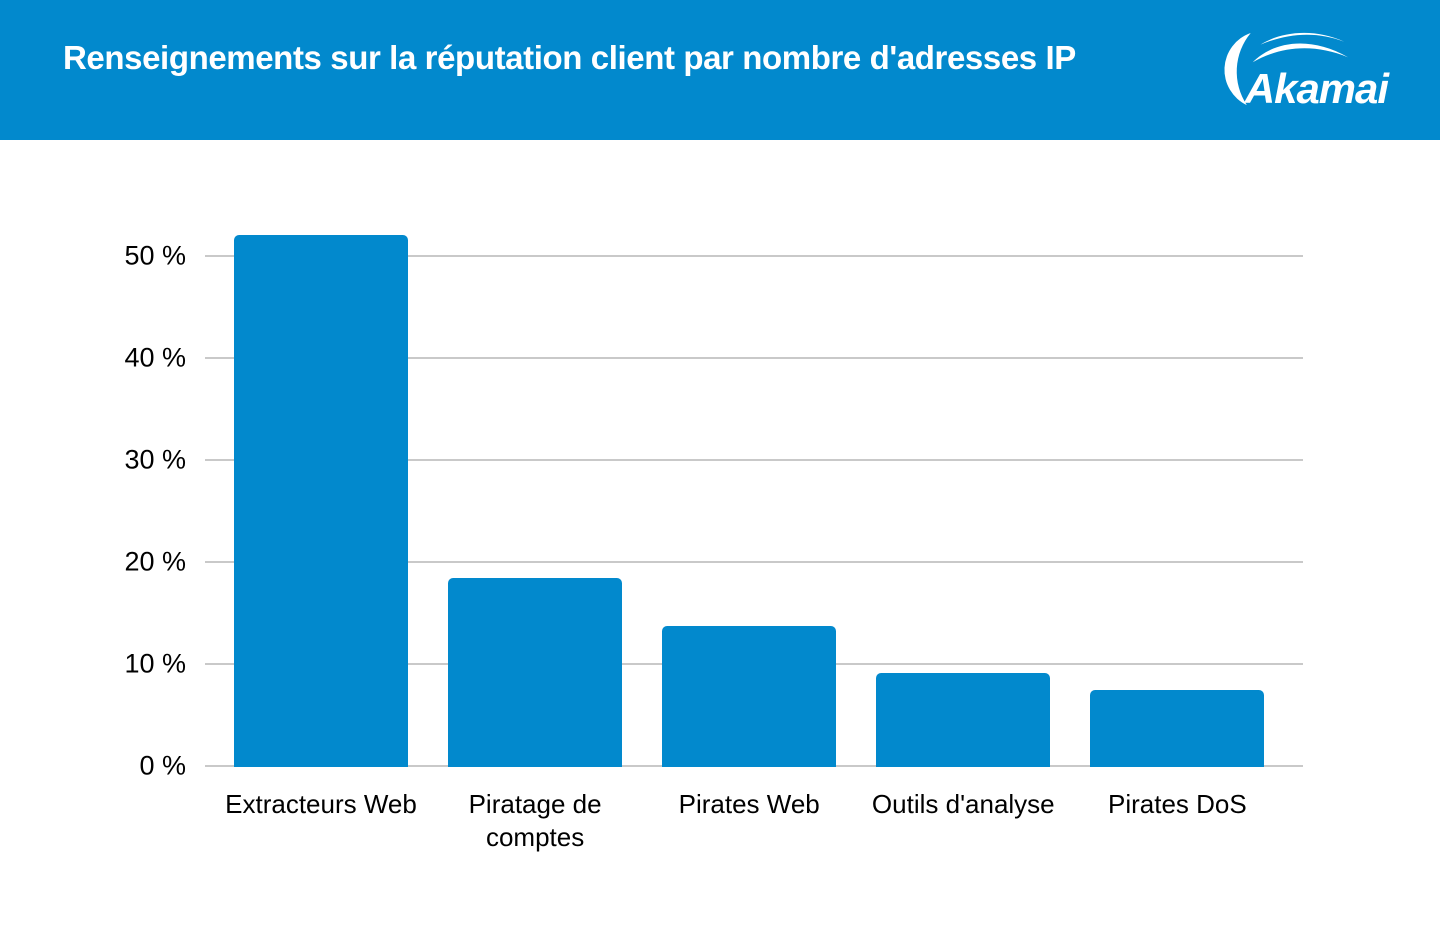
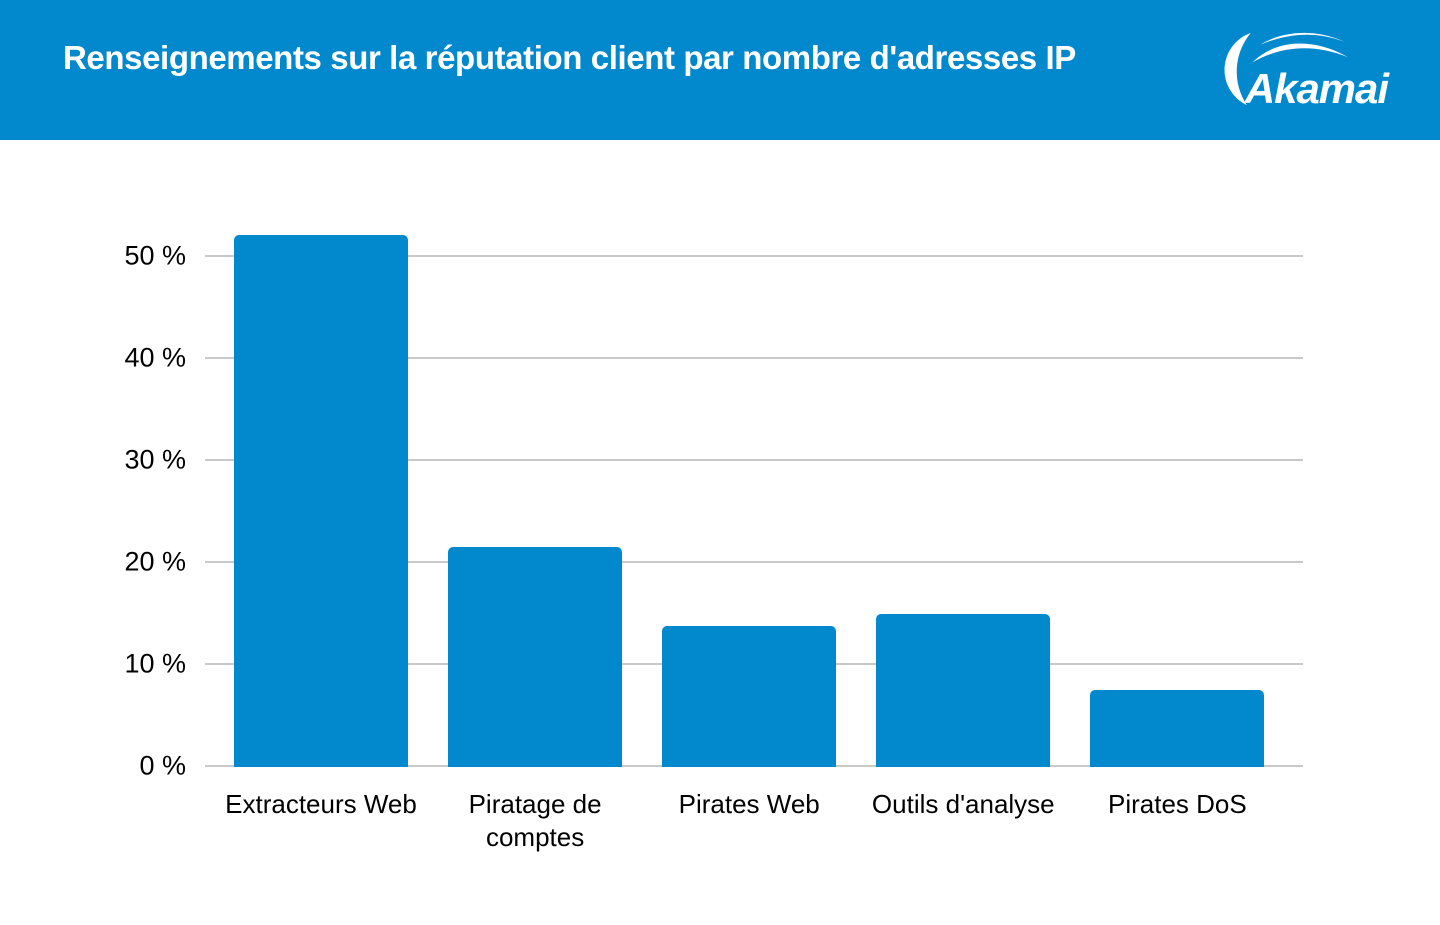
Piratage de comptes: 18.3% -> 21.4%
Outils d'analyse: 9.0% -> 14.8%
